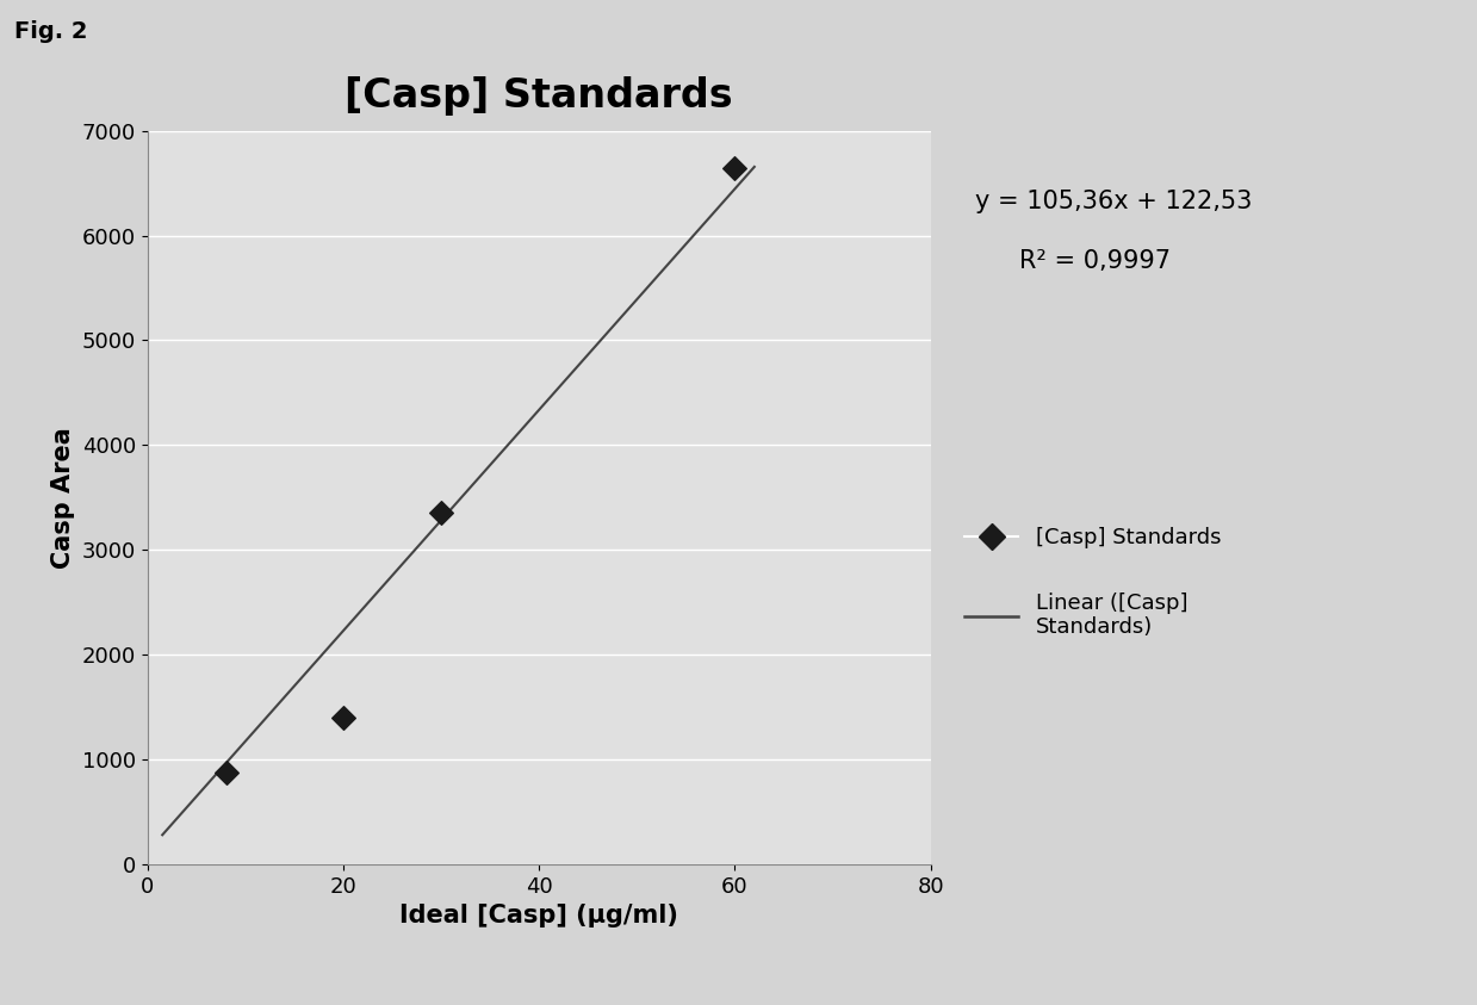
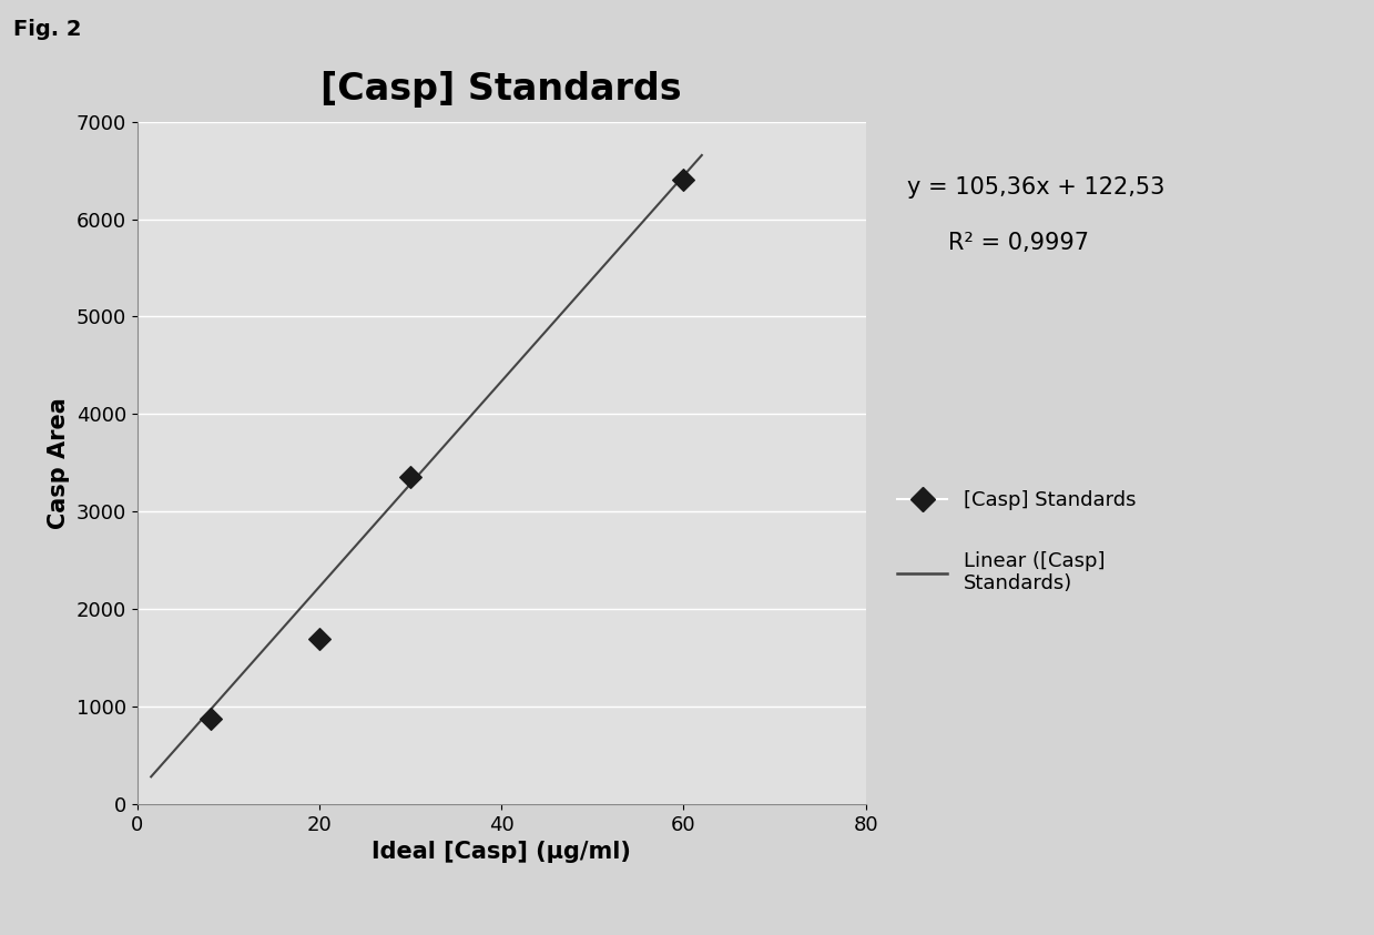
[Casp] Standards/20: 1400 -> 1700
[Casp] Standards/60: 6640 -> 6400
